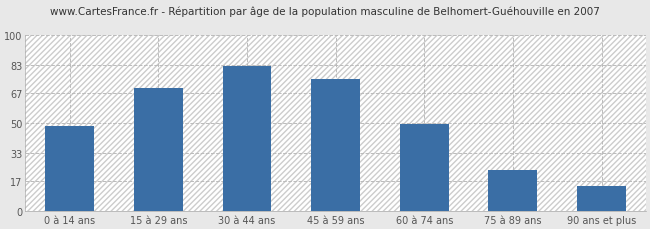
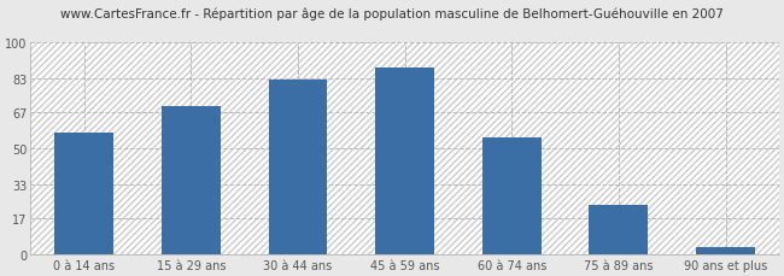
0 à 14 ans: 48 -> 57
45 à 59 ans: 75 -> 88
60 à 74 ans: 49 -> 55
90 ans et plus: 14 -> 3
